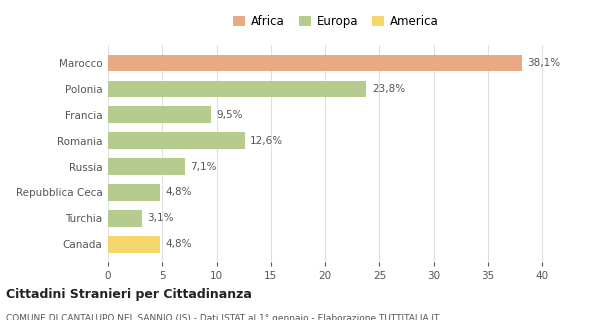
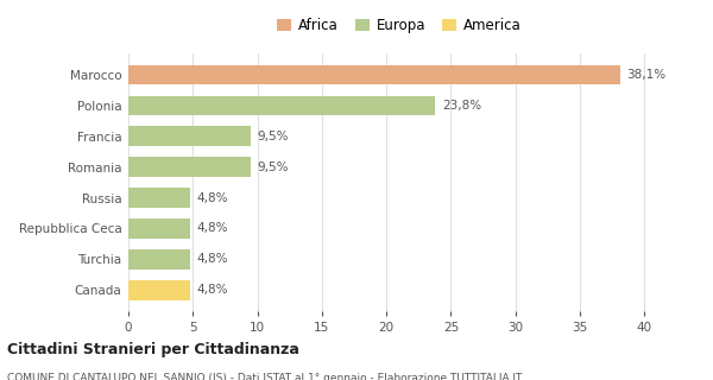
Romania: 12,6% -> 9,5%
Russia: 7,1% -> 4,8%
Turchia: 3,1% -> 4,8%
